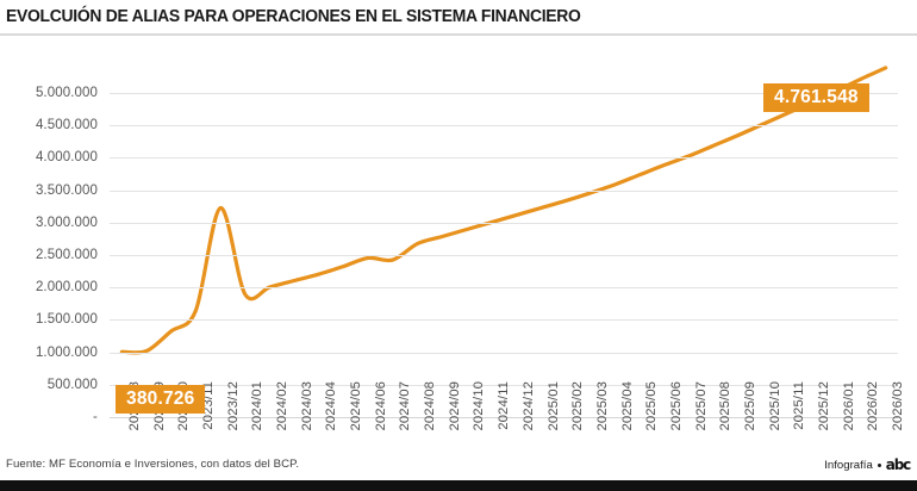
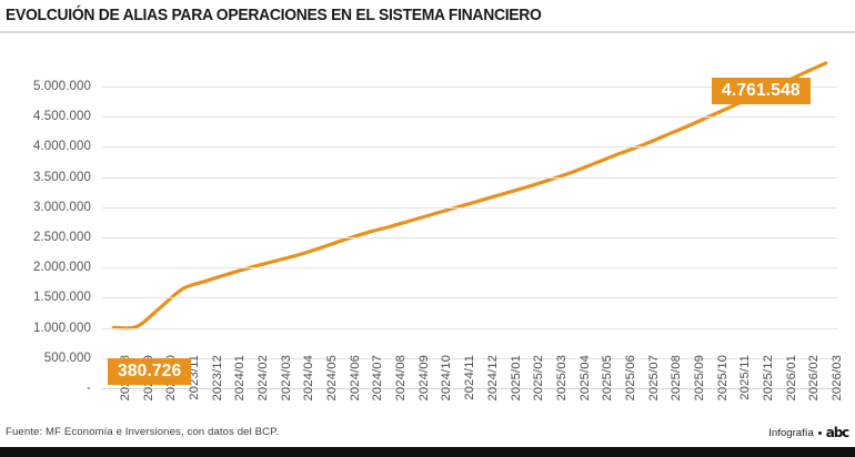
2023/12: 2600000 -> 1200000
2024/07: 1800000 -> 2000000
